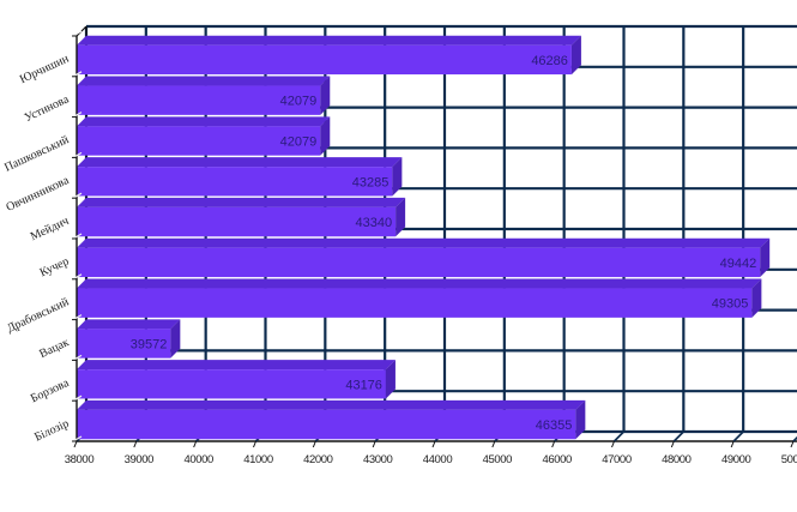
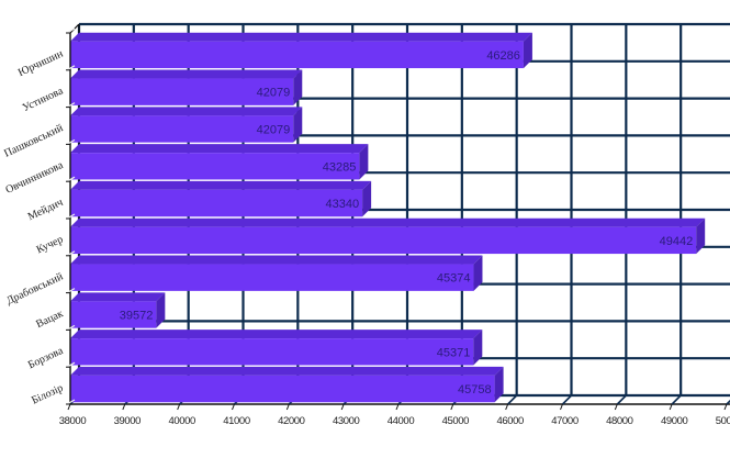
Драбовський: 49305 -> 45374
Борзова: 43176 -> 45371
Білозір: 46355 -> 45758
